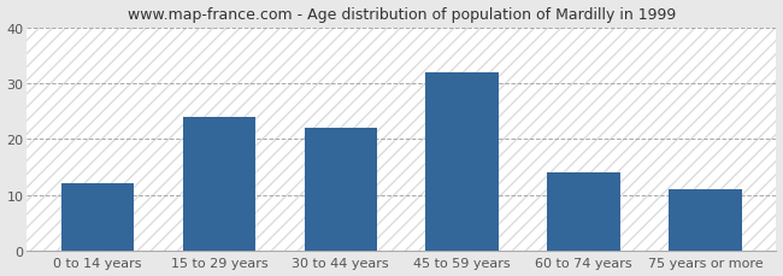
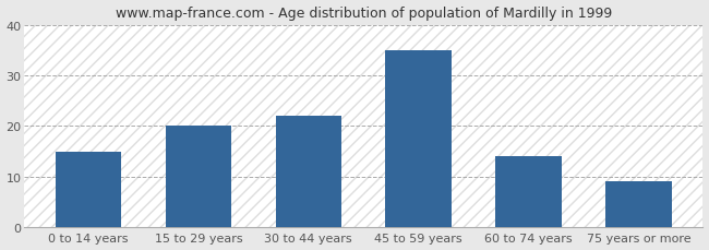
0 to 14 years: 12 -> 15
15 to 29 years: 24 -> 20
45 to 59 years: 32 -> 35
75 years or more: 11 -> 9
